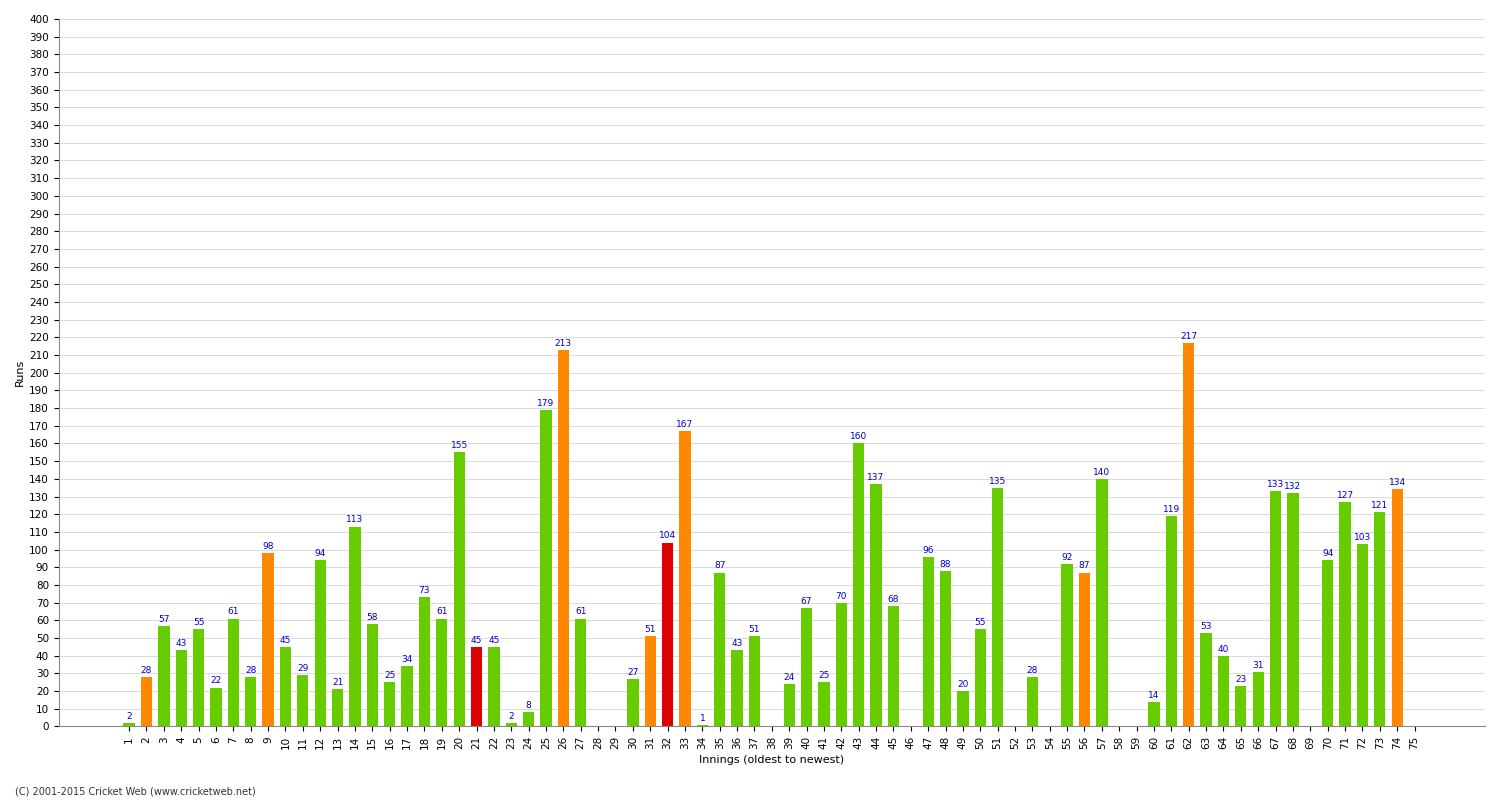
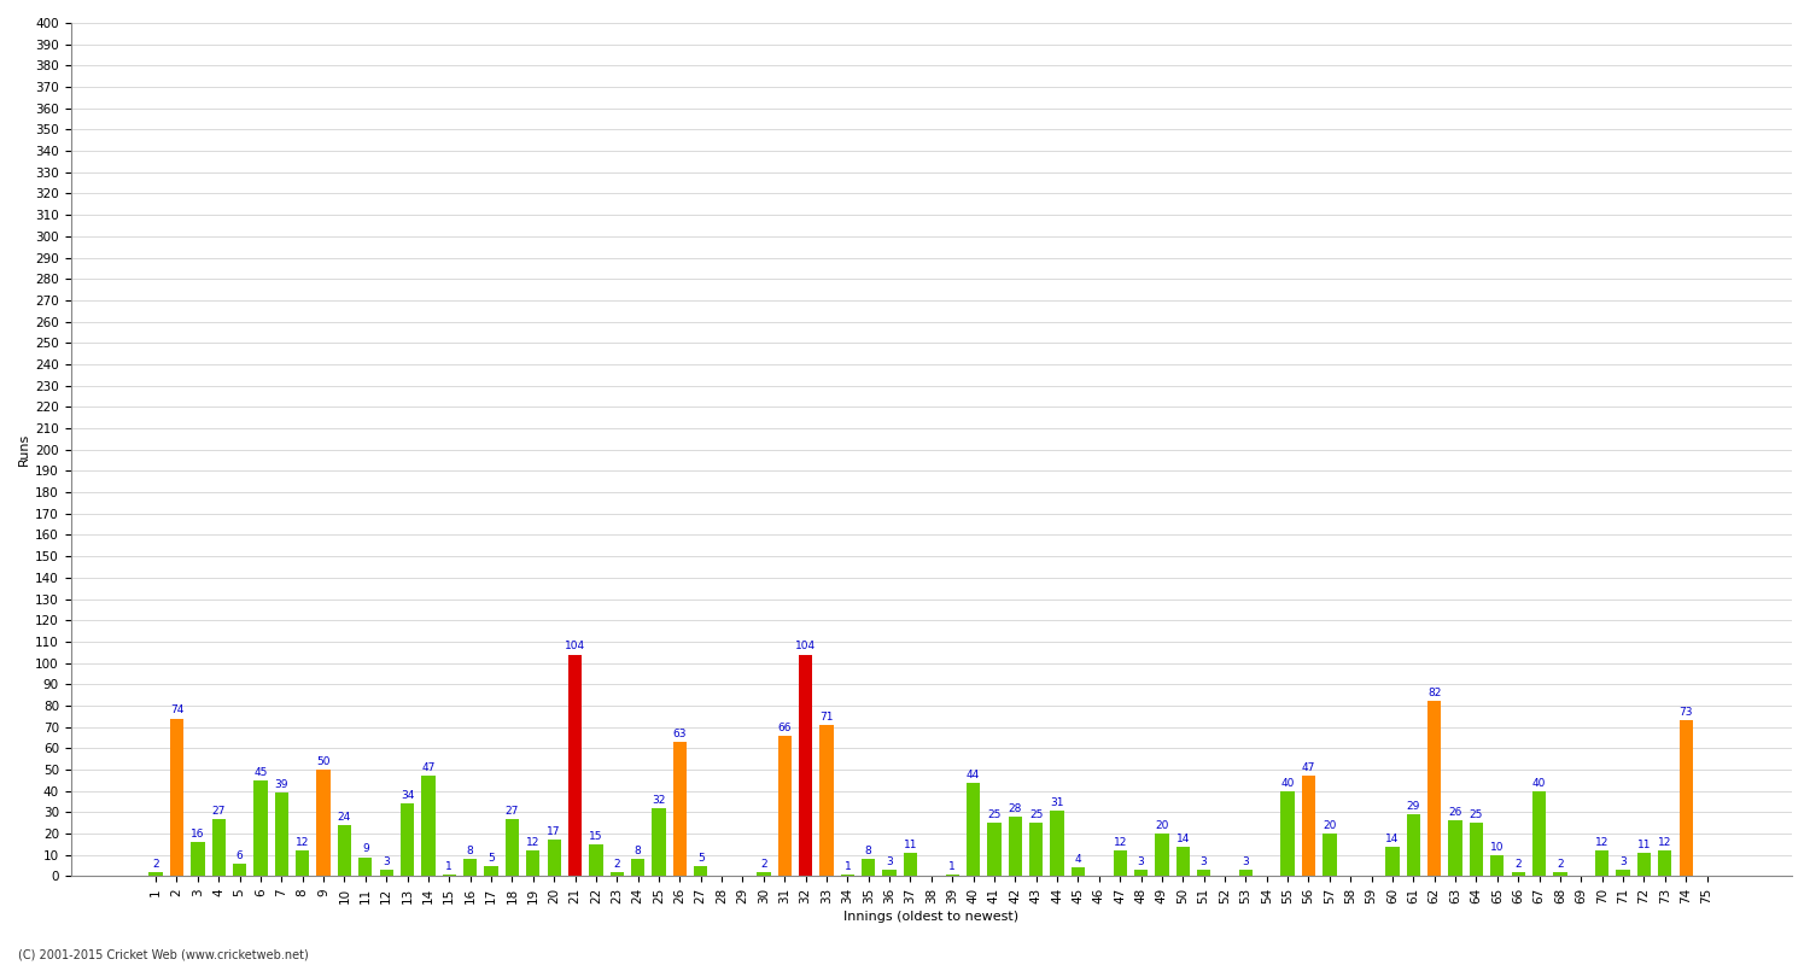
2: 28 -> 74
3: 57 -> 16
4: 43 -> 27
5: 55 -> 6
6: 22 -> 45
7: 61 -> 39
8: 28 -> 12
9: 98 -> 50
10: 45 -> 24
11: 29 -> 9
12: 94 -> 3
13: 21 -> 34
14: 113 -> 47
15: 58 -> 1
16: 25 -> 8
17: 34 -> 5
18: 73 -> 27
19: 61 -> 12
20: 155 -> 17
21: 45 -> 104
22: 45 -> 15
25: 179 -> 32
26: 213 -> 63
27: 61 -> 5
30: 27 -> 2
31: 51 -> 66
33: 167 -> 71
35: 87 -> 8
36: 43 -> 3
37: 51 -> 11
39: 24 -> 1
40: 67 -> 44
42: 70 -> 28
43: 160 -> 25
44: 137 -> 31
45: 68 -> 4
47: 96 -> 12
48: 88 -> 3
50: 55 -> 14
51: 135 -> 3
53: 28 -> 3
55: 92 -> 40
56: 87 -> 47
57: 140 -> 20
61: 119 -> 29
62: 217 -> 82
63: 53 -> 26
64: 40 -> 25
65: 23 -> 10
66: 31 -> 2
67: 133 -> 40
68: 132 -> 2
70: 94 -> 12
71: 127 -> 3
72: 103 -> 11
73: 121 -> 12
74: 134 -> 73
